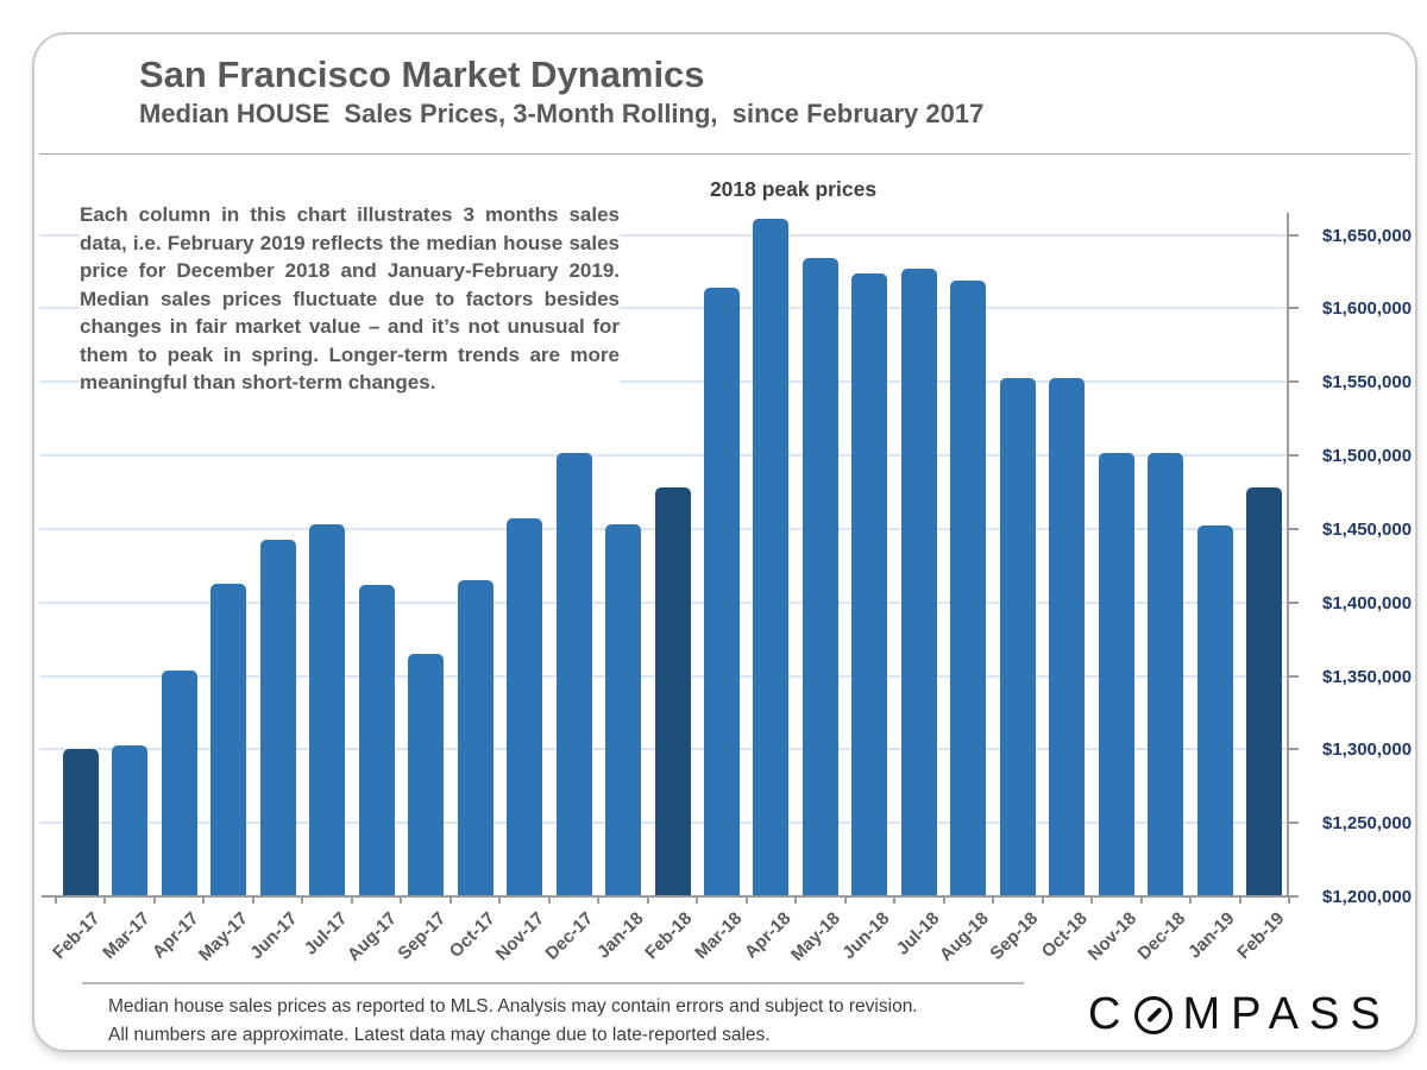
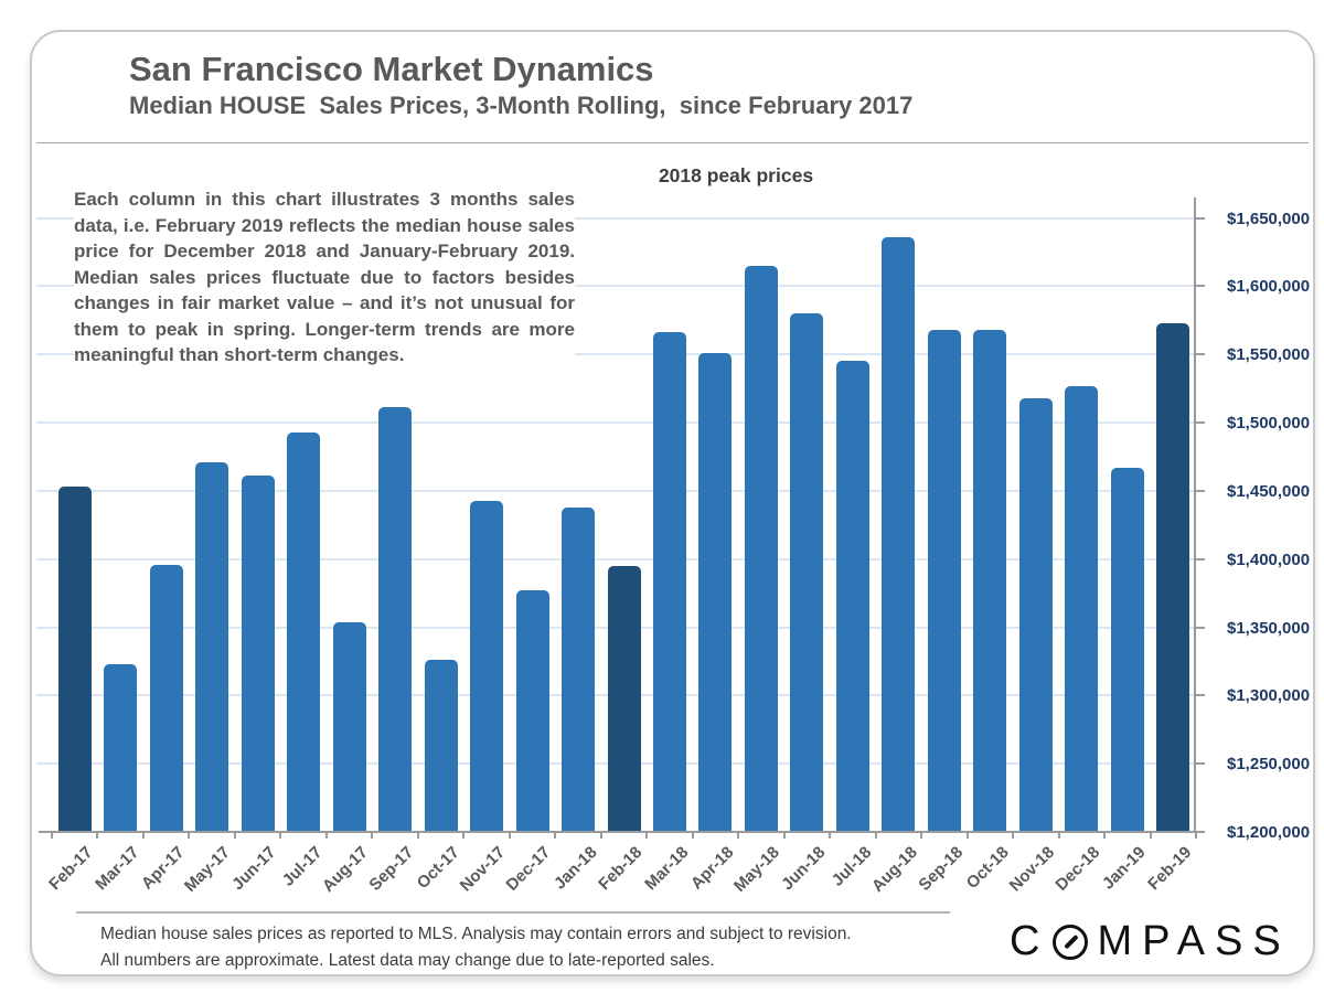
Feb-17: $1300000 -> $1453000
Mar-17: $1303000 -> $1323000
Apr-17: $1354000 -> $1396000
May-17: $1413000 -> $1471000
Jun-17: $1443000 -> $1461000
Jul-17: $1453000 -> $1493000
Aug-17: $1412000 -> $1354000
Sep-17: $1365000 -> $1511000
Oct-17: $1415000 -> $1326000
Nov-17: $1457000 -> $1443000
Dec-17: $1502000 -> $1377000
Jan-18: $1453000 -> $1438000
Feb-18: $1478000 -> $1395000
Mar-18: $1614000 -> $1566000
Apr-18: $1661000 -> $1551000
May-18: $1634000 -> $1615000
Jun-18: $1624000 -> $1580000
Jul-18: $1627000 -> $1545000
Aug-18: $1619000 -> $1636000
Sep-18: $1553000 -> $1568000
Oct-18: $1553000 -> $1568000
Nov-18: $1502000 -> $1518000
Dec-18: $1502000 -> $1527000
Jan-19: $1452000 -> $1467000
Feb-19: $1478000 -> $1573000
